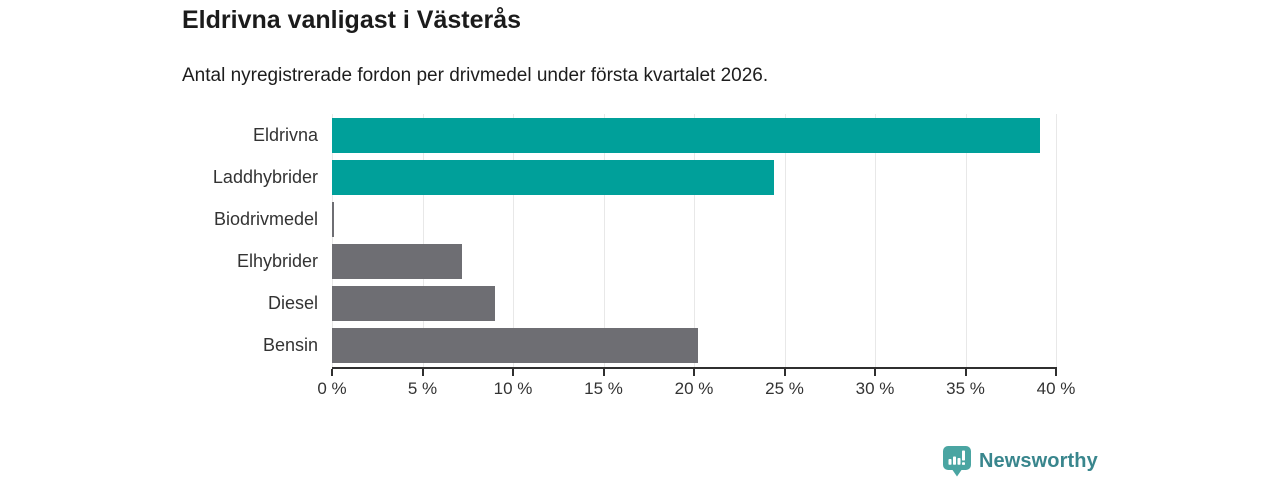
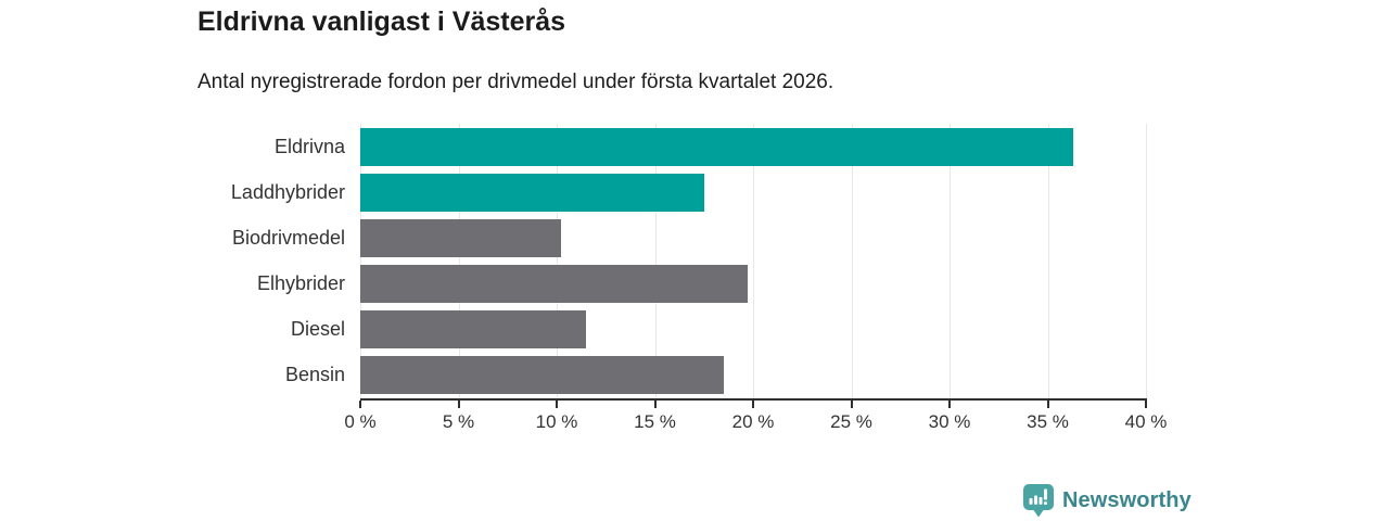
Eldrivna: 39.1% -> 36.3%
Laddhybrider: 24.4% -> 17.5%
Biodrivmedel: 0.1% -> 10.2%
Elhybrider: 7.2% -> 19.7%
Diesel: 9.0% -> 11.5%
Bensin: 20.2% -> 18.5%
